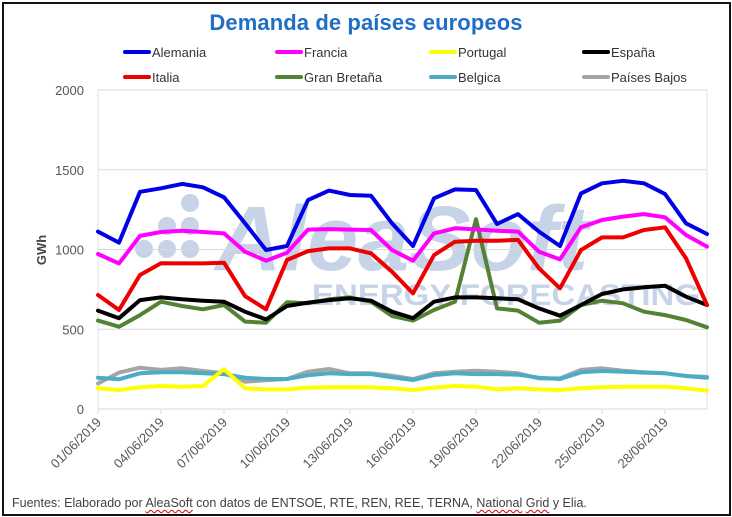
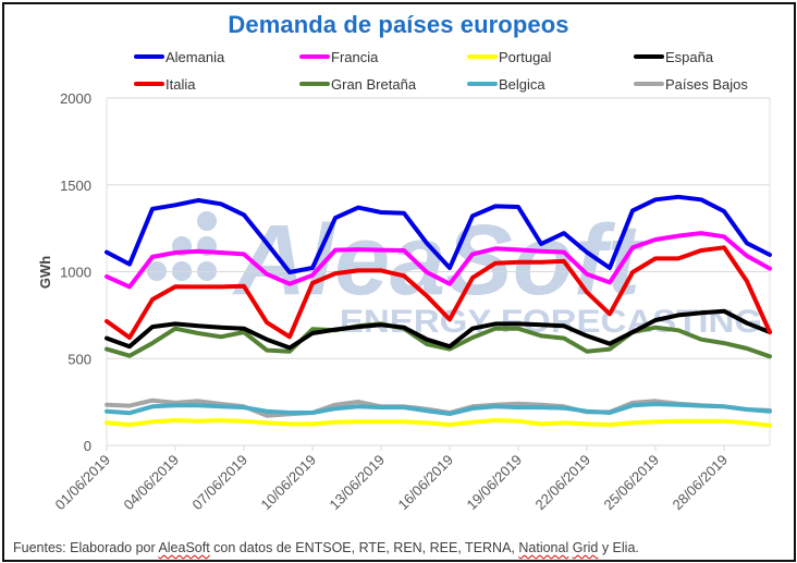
Países Bajos/01/06/2019: 160 -> 230
Portugal/07/06/2019: 250 -> 140
Gran Bretaña/19/06/2019: 1190 -> 670
